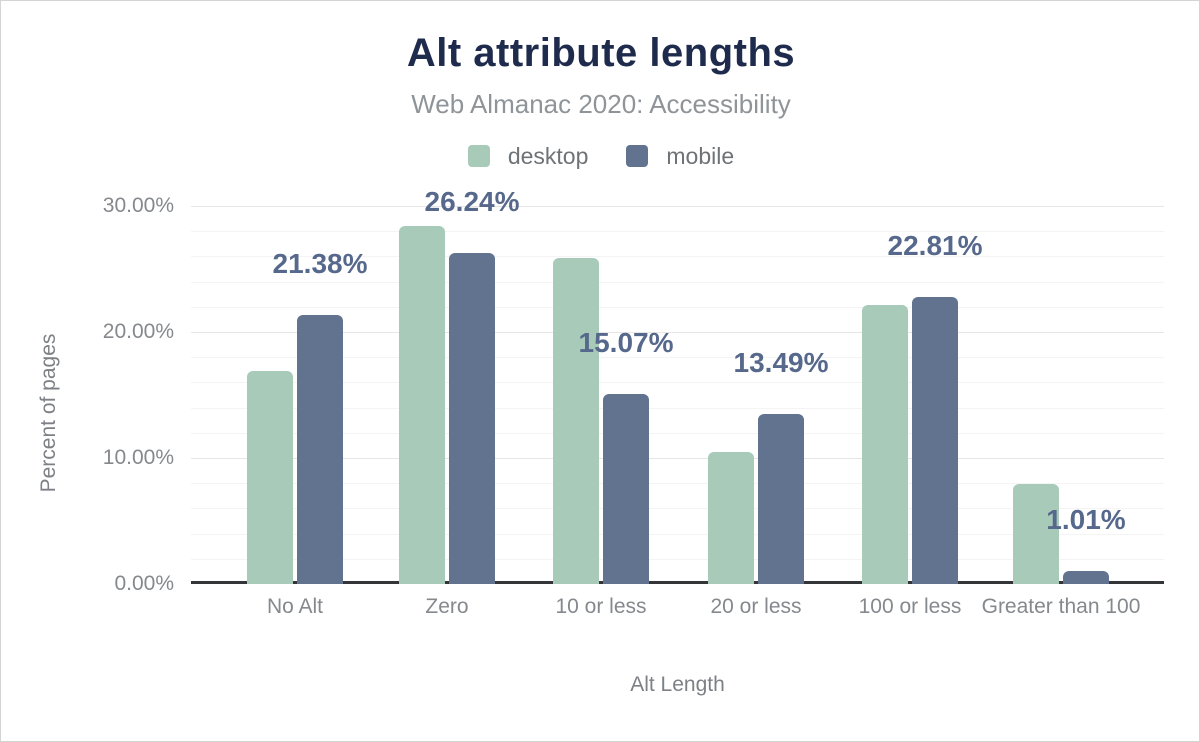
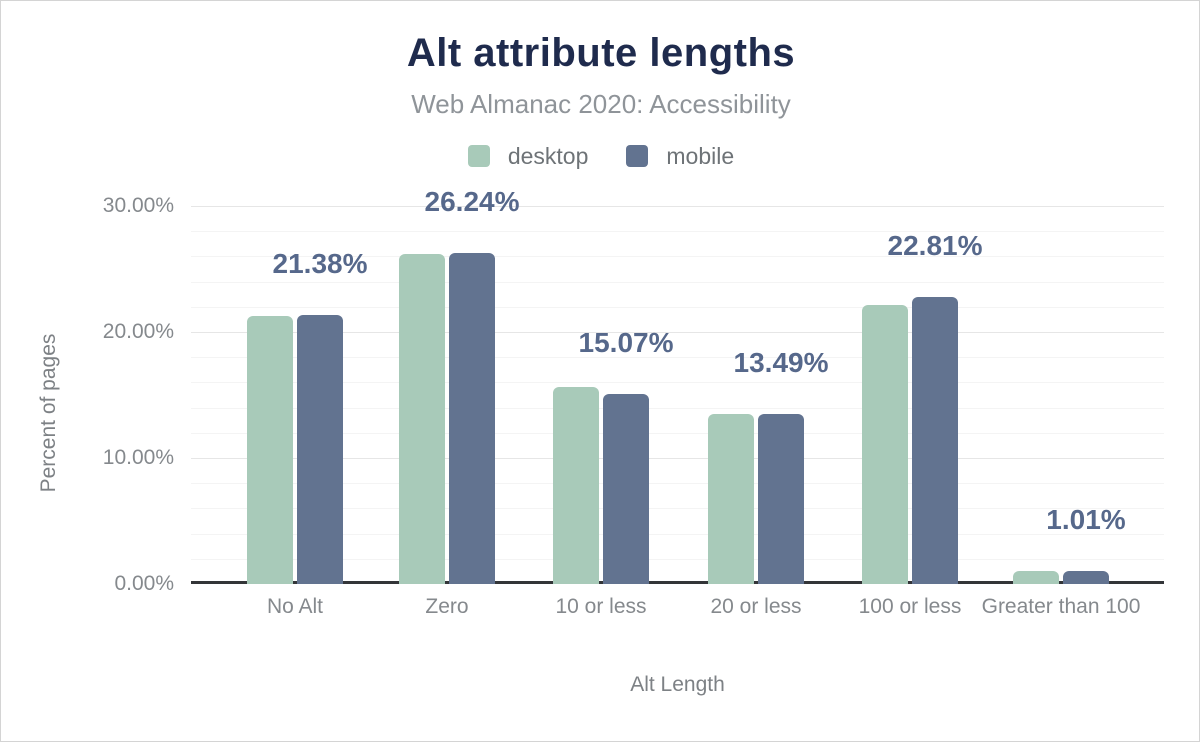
desktop/No Alt: 16.9% -> 21.3%
desktop/Zero: 28.4% -> 26.2%
desktop/10 or less: 25.9% -> 15.6%
desktop/20 or less: 10.5% -> 13.5%
desktop/Greater than 100: 7.9% -> 1.0%
